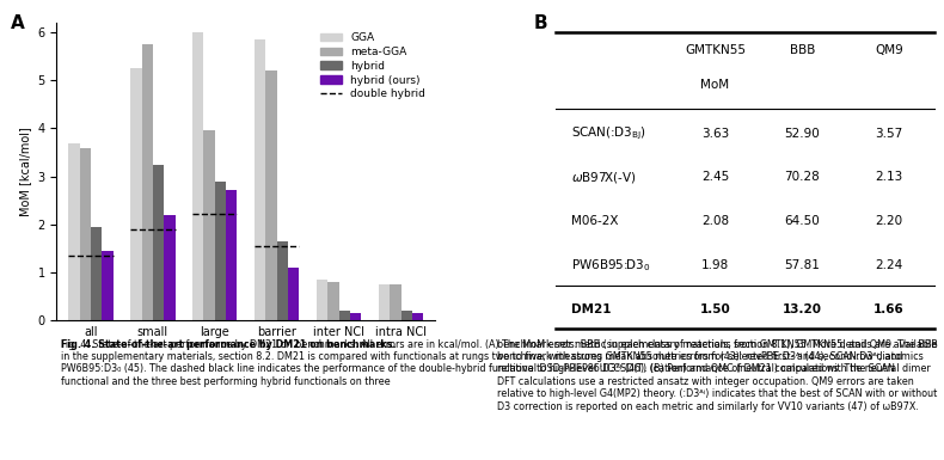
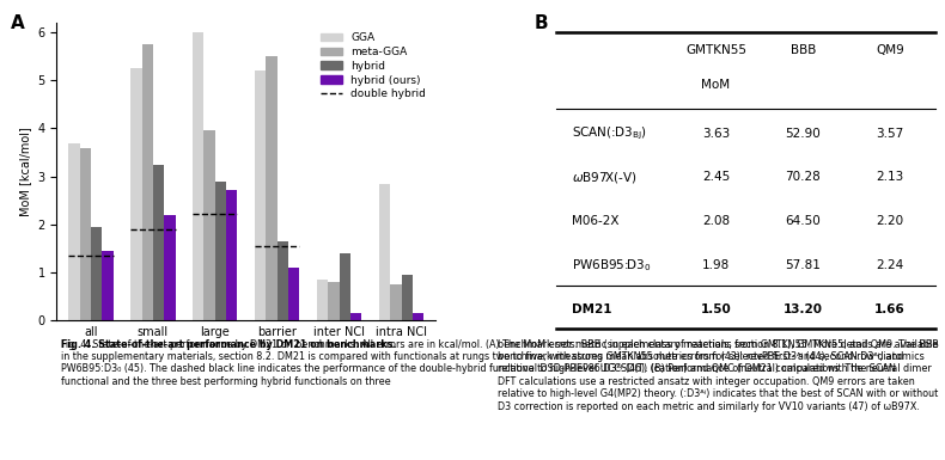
GGA/barrier: 5.85 -> 5.20
meta-GGA/barrier: 5.20 -> 5.50
hybrid/inter NCI: 0.20 -> 1.40
GGA/intra NCI: 0.75 -> 2.85
hybrid/intra NCI: 0.20 -> 0.95
